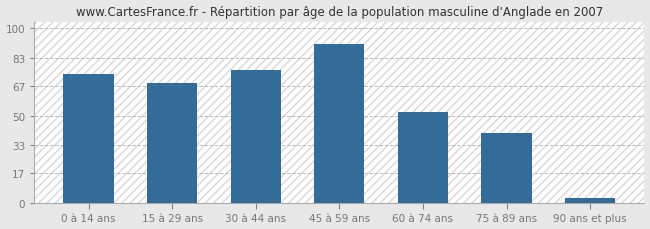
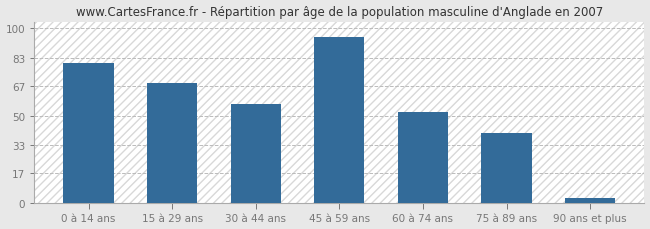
0 à 14 ans: 74 -> 80
30 à 44 ans: 76 -> 57
45 à 59 ans: 91 -> 95
